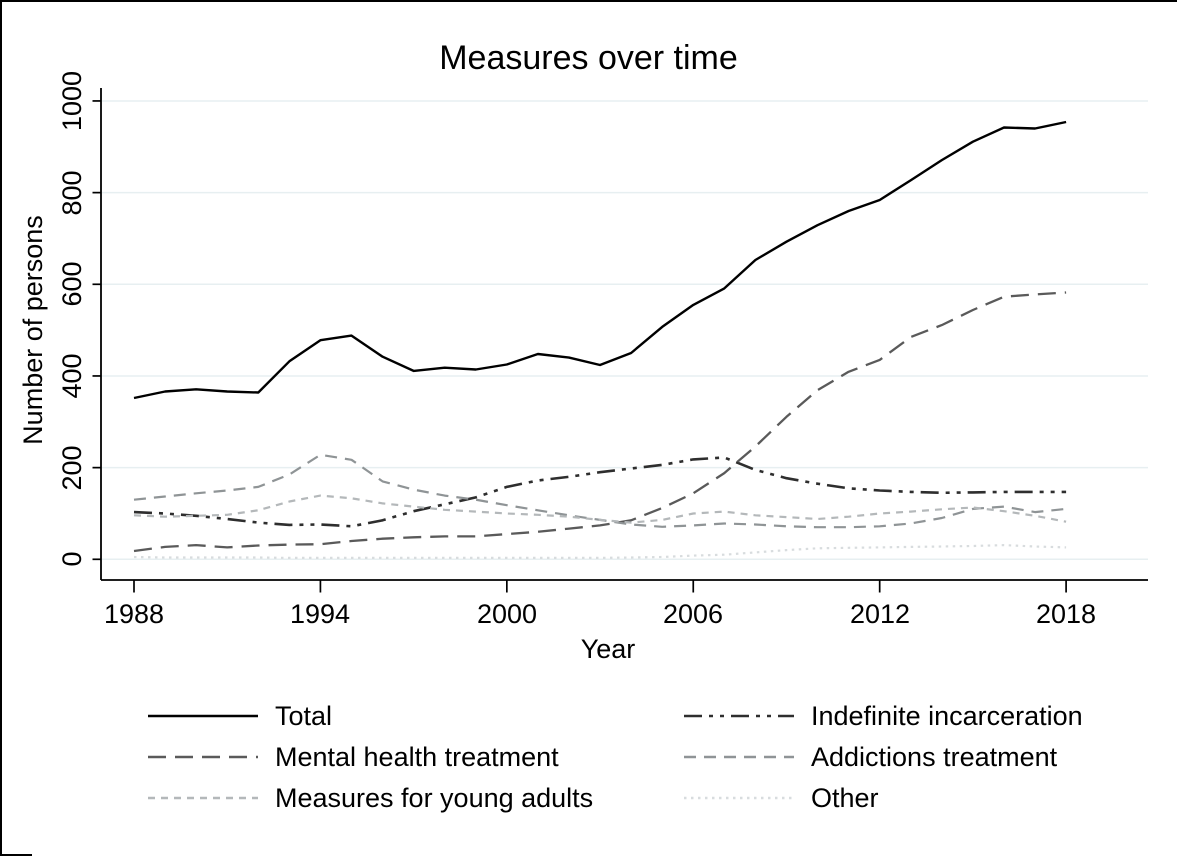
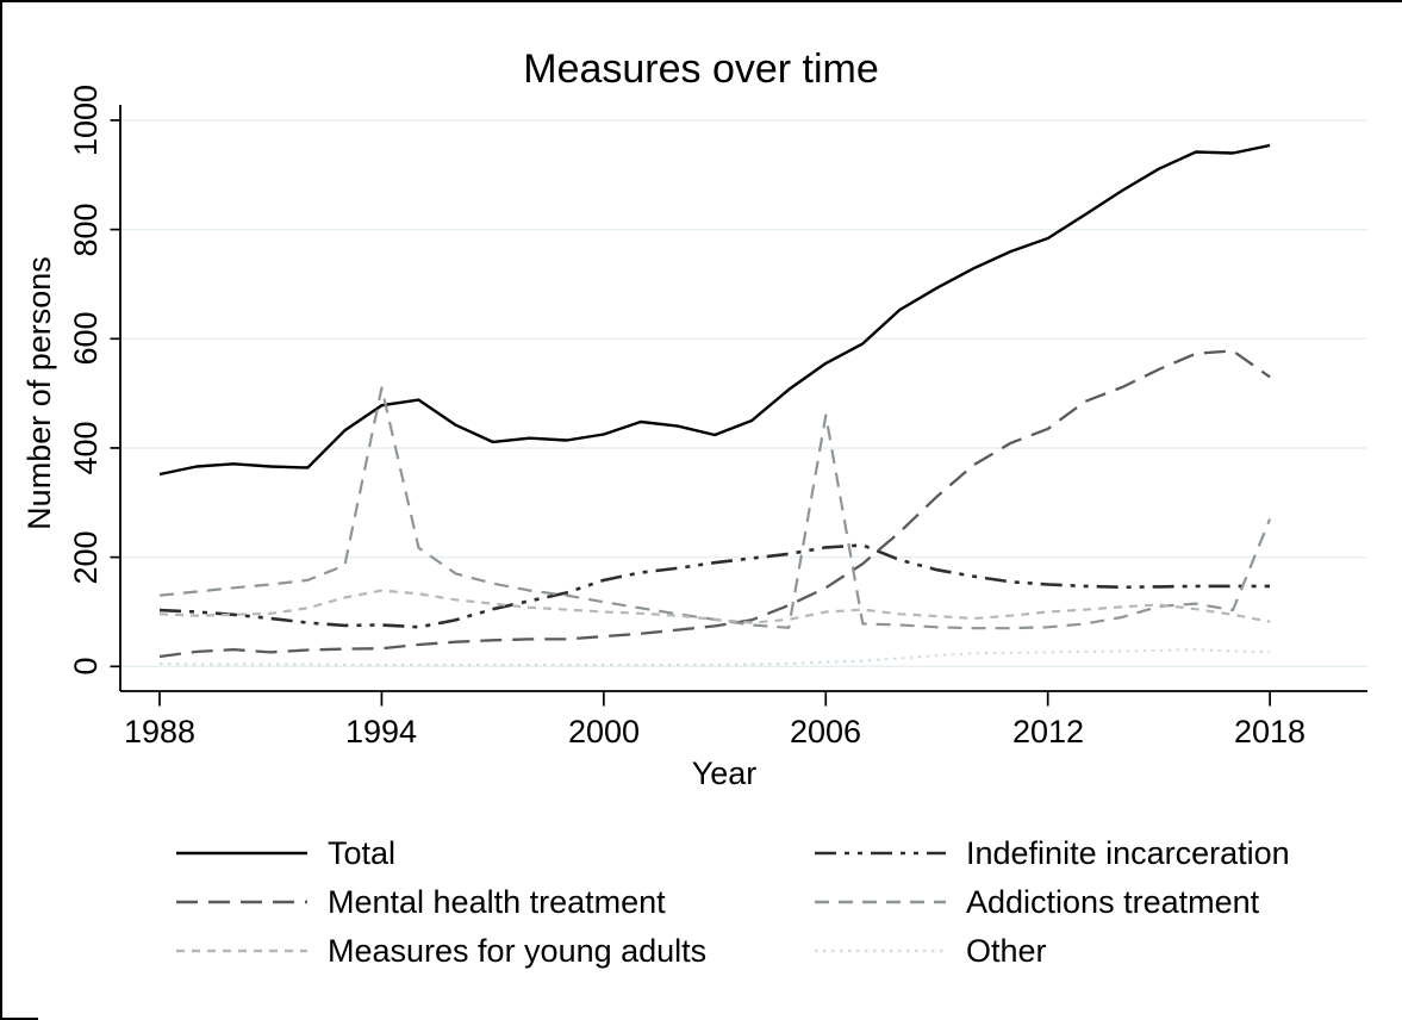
Addictions treatment/1994: 230 -> 510
Addictions treatment/2006: 70 -> 460
Mental health treatment/2018: 580 -> 530
Addictions treatment/2018: 110 -> 270
